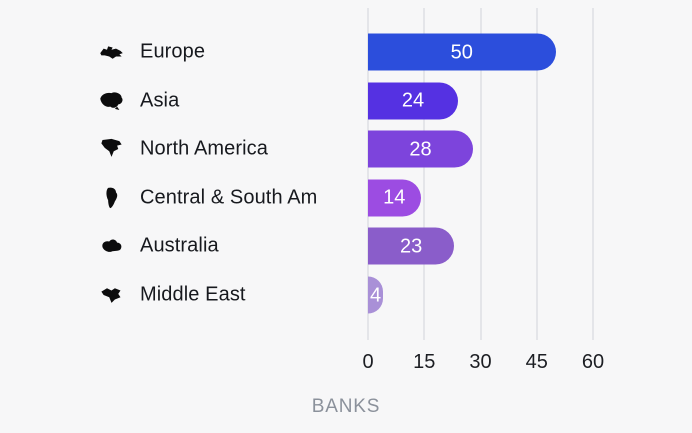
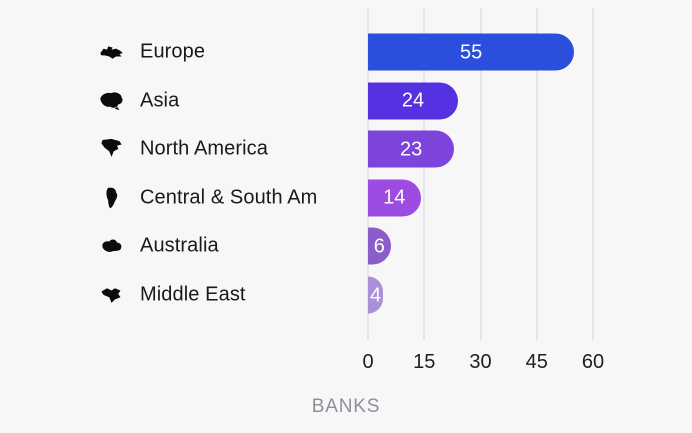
Europe: 50 -> 55
North America: 28 -> 23
Australia: 23 -> 6
